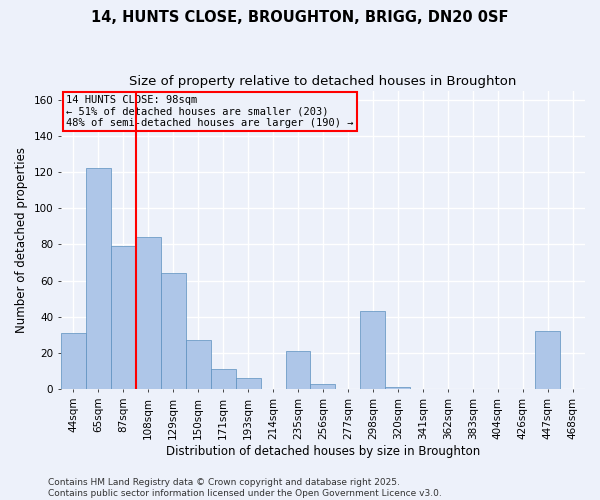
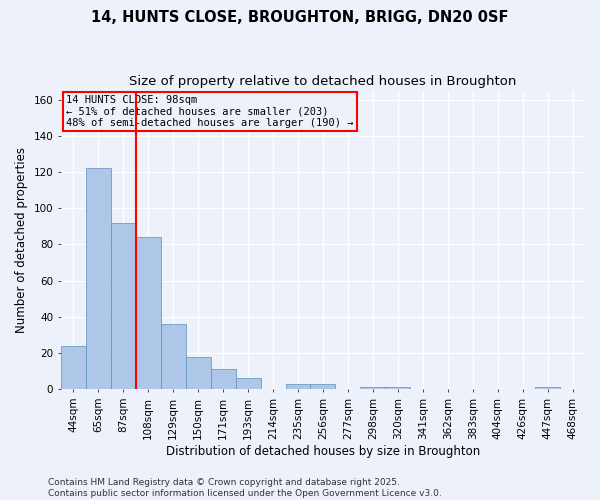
44sqm: 31 -> 24
87sqm: 79 -> 92
129sqm: 64 -> 36
150sqm: 27 -> 18
235sqm: 21 -> 3
298sqm: 43 -> 1
447sqm: 32 -> 1
